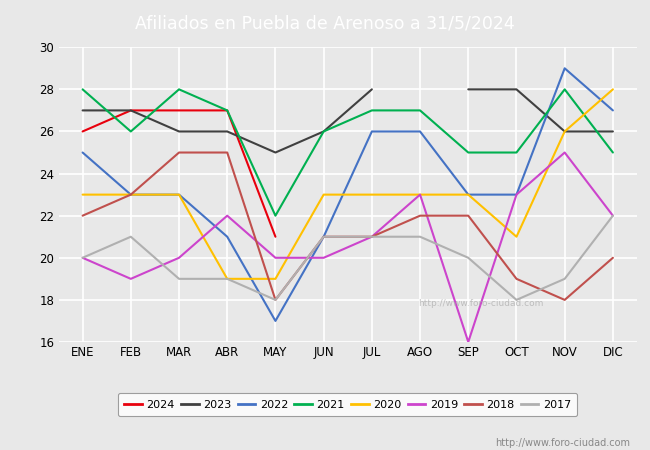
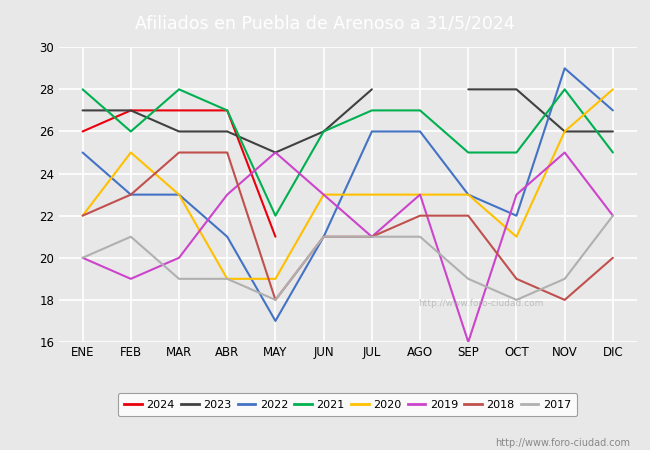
2020/ENE: 23 -> 22
2020/FEB: 23 -> 25
2019/ABR: 22 -> 23
2019/MAY: 20 -> 25
2019/JUN: 20 -> 23
2017/SEP: 20 -> 19
2022/OCT: 23 -> 22
